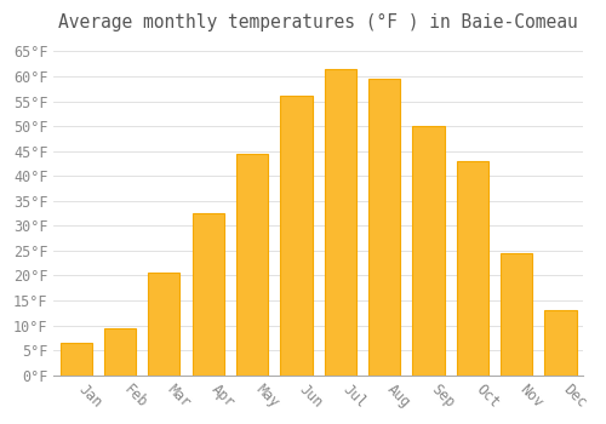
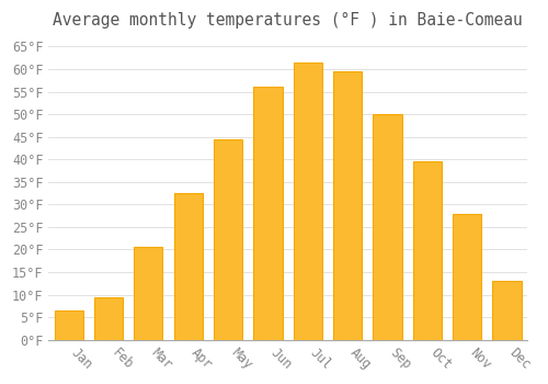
Oct: 43.0°F -> 39.5°F
Nov: 24.5°F -> 28.0°F
